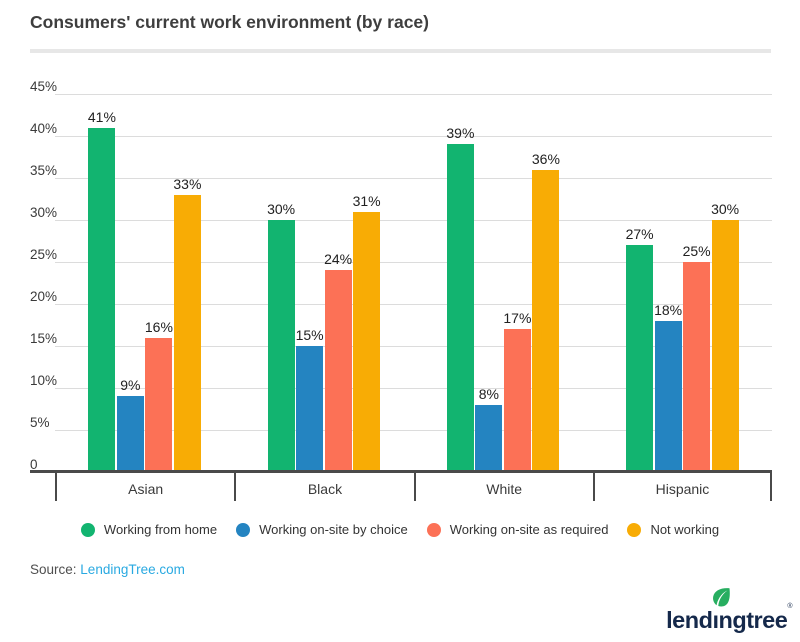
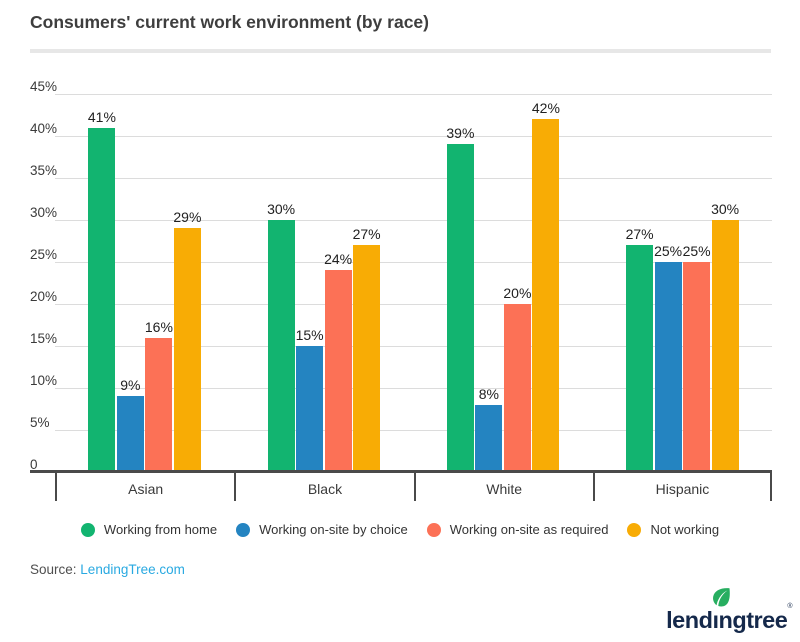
Not working/Asian: 33% -> 29%
Not working/Black: 31% -> 27%
Working on-site as required/White: 17% -> 20%
Not working/White: 36% -> 42%
Working on-site by choice/Hispanic: 18% -> 25%
